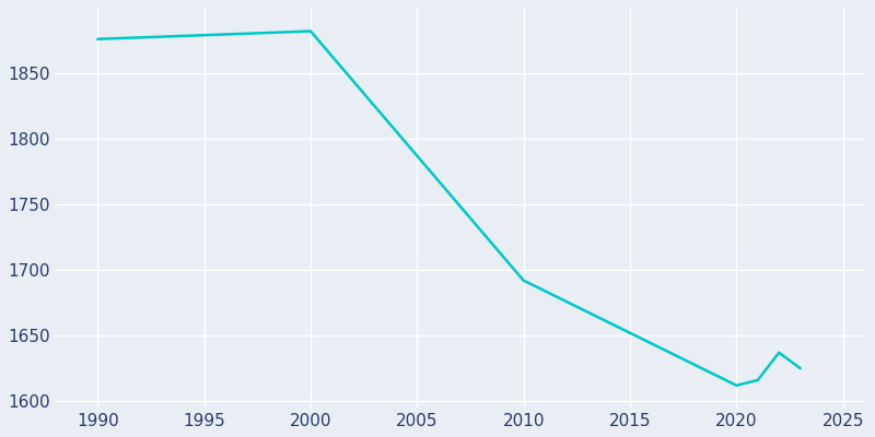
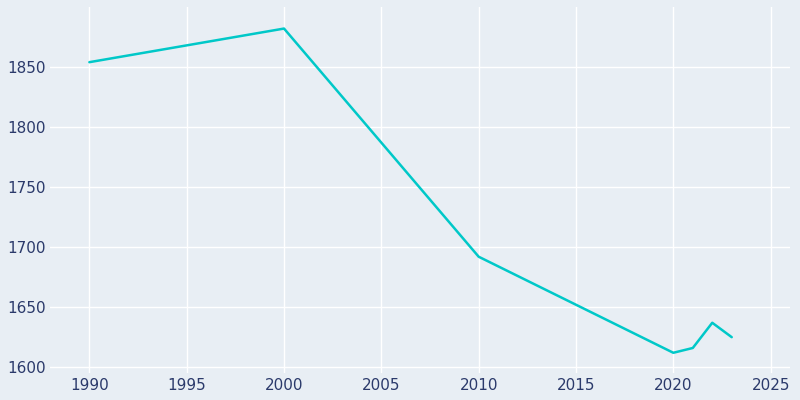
1990: 1876 -> 1854
